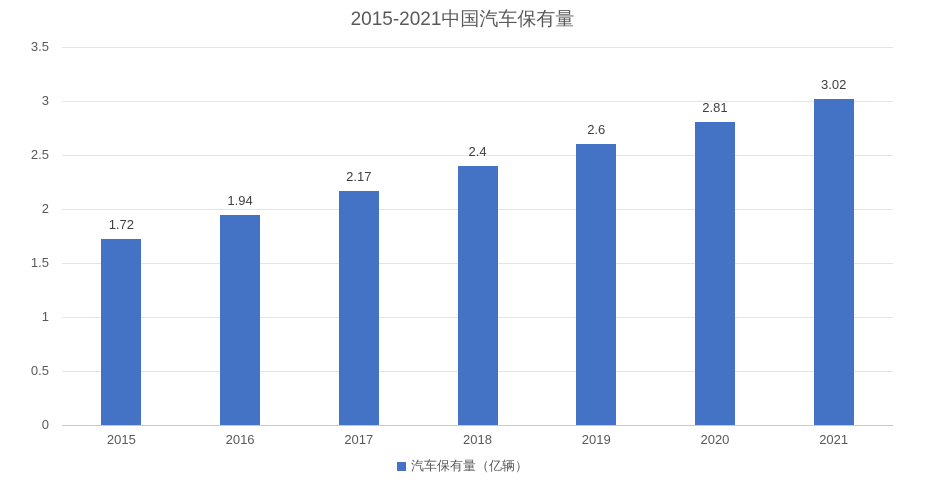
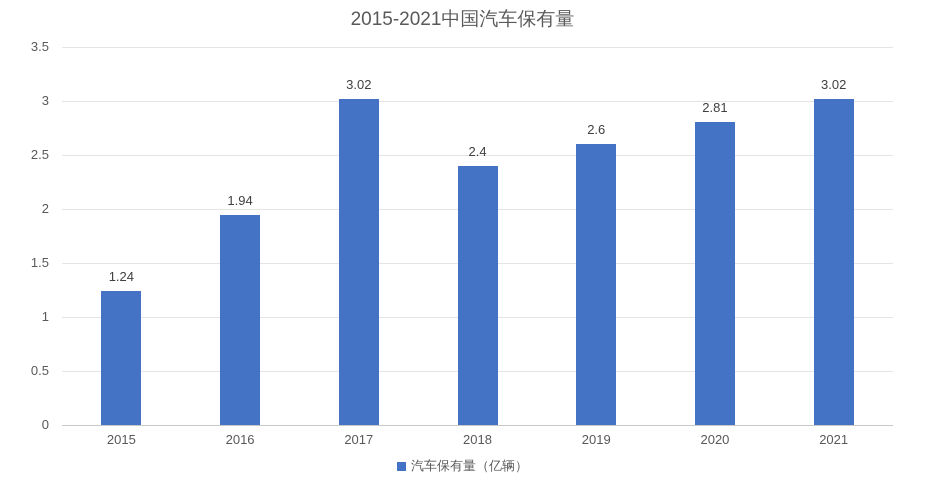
2015: 1.72 -> 1.24
2017: 2.17 -> 3.02
